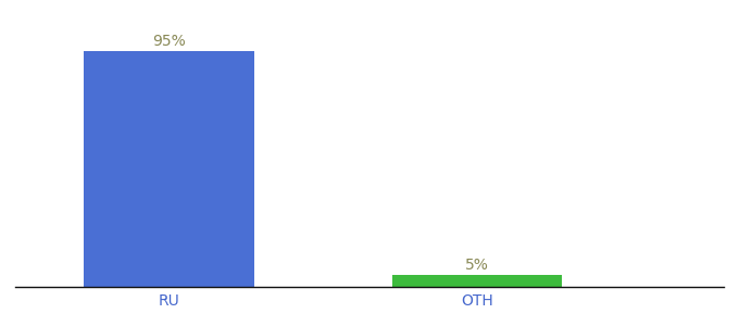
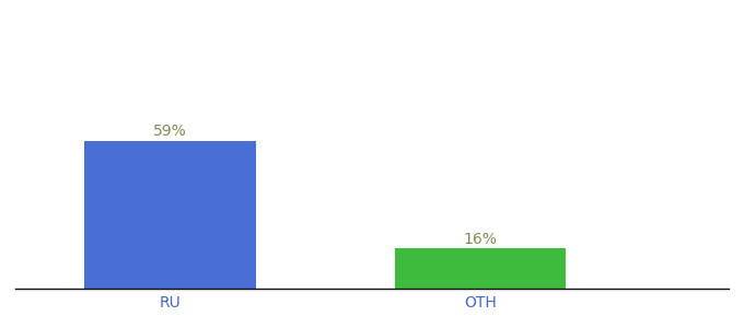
RU: 95% -> 59%
OTH: 5% -> 16%
